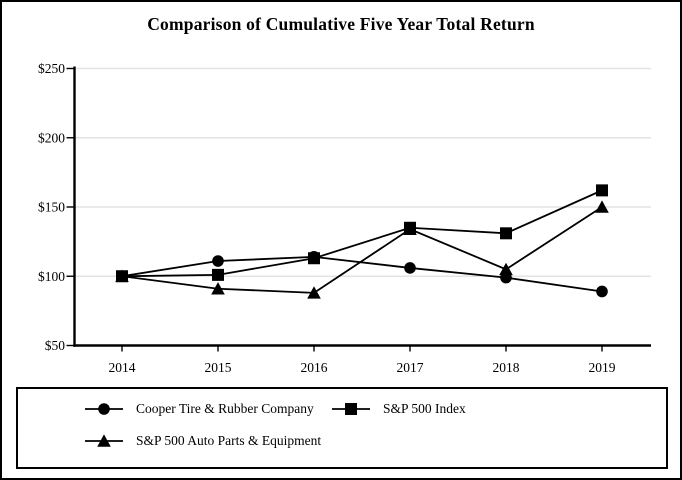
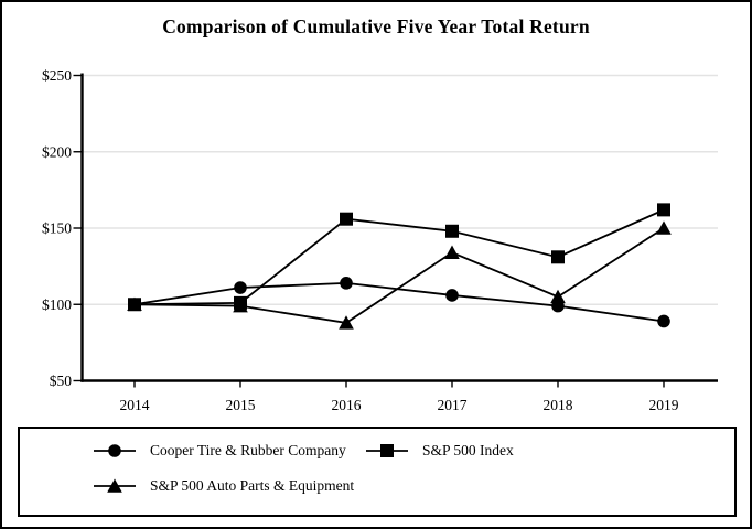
S&P 500 Auto Parts & Equipment/2015: $91 -> $99
S&P 500 Index/2016: $113 -> $156
S&P 500 Index/2017: $135 -> $148
